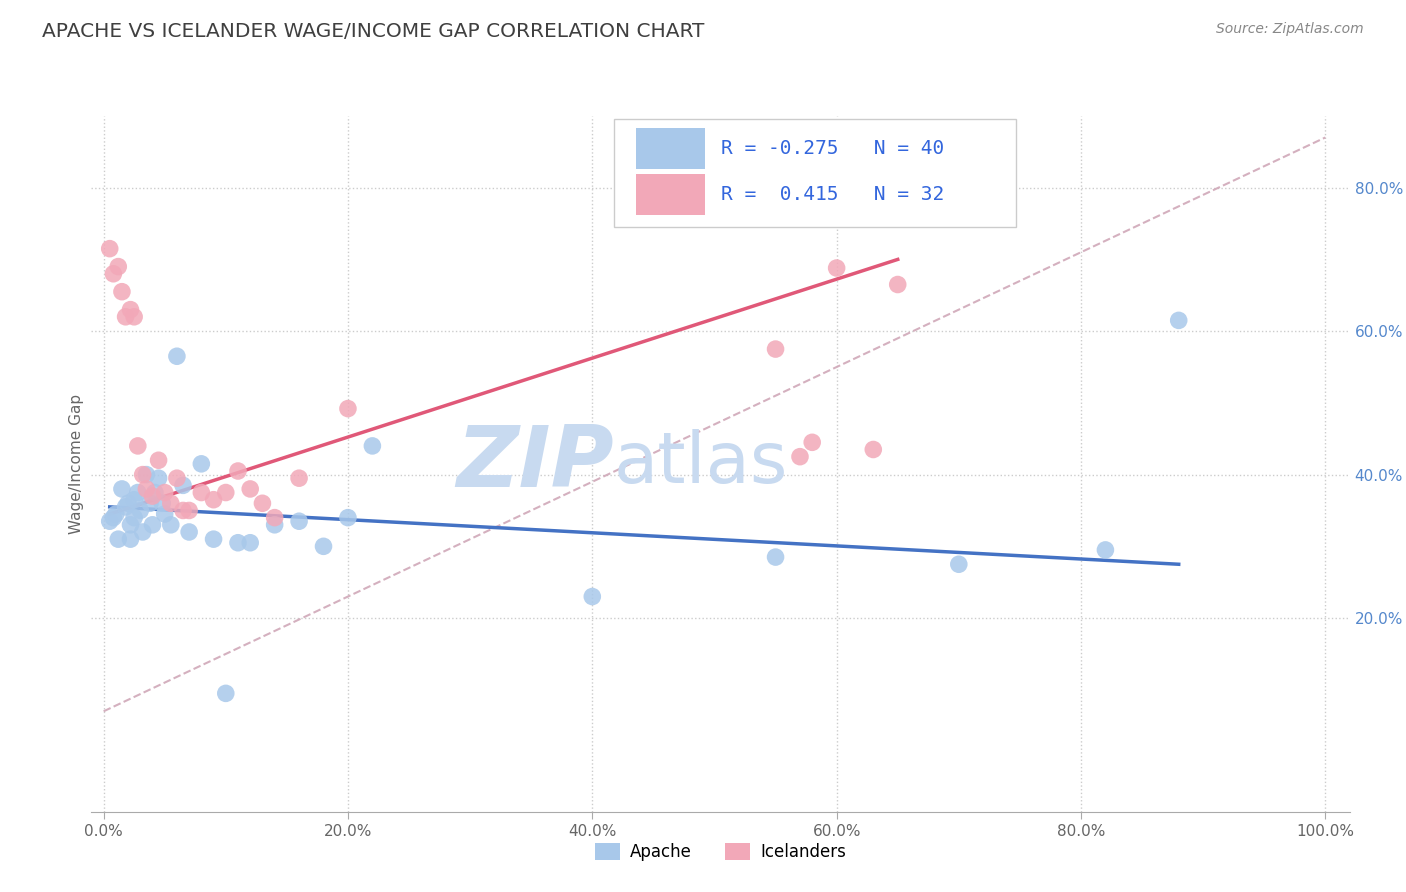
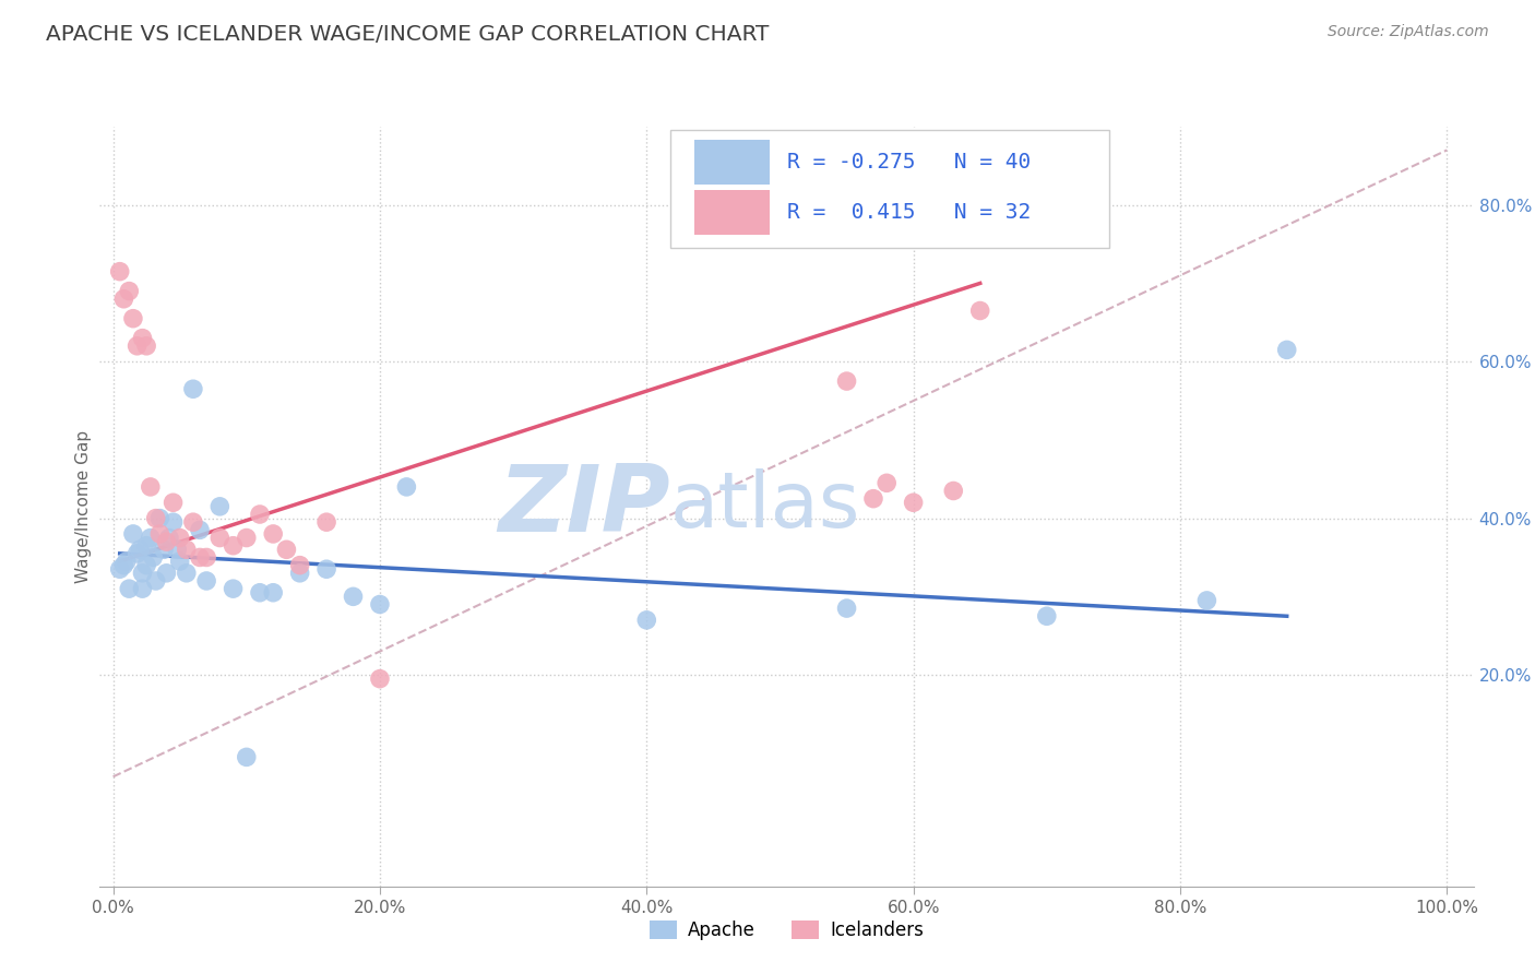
Apache/20.0%: 34.0% -> 29.0%
Icelanders/20.0%: 49.2% -> 19.5%
Apache/40.0%: 23.0% -> 27.0%
Icelanders/60.0%: 68.8% -> 42.0%
